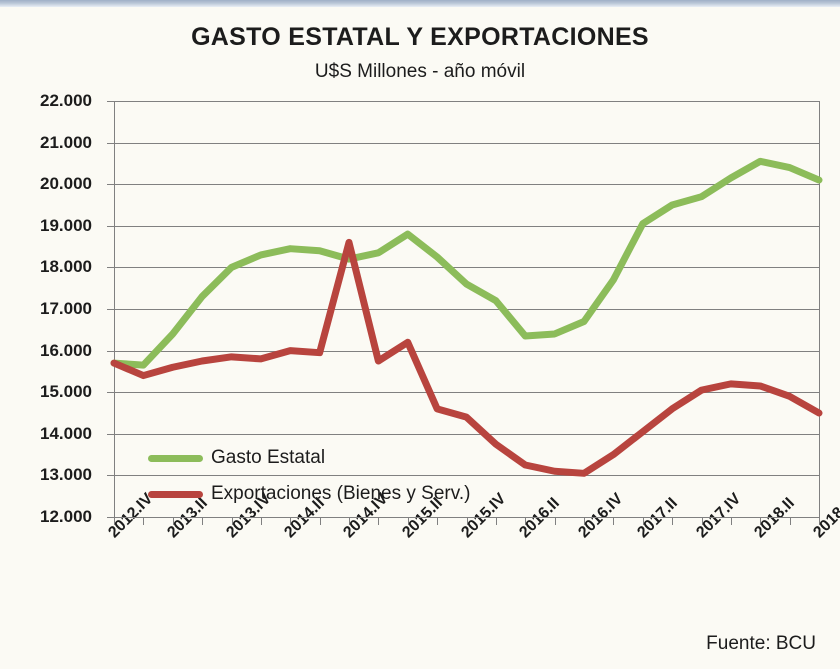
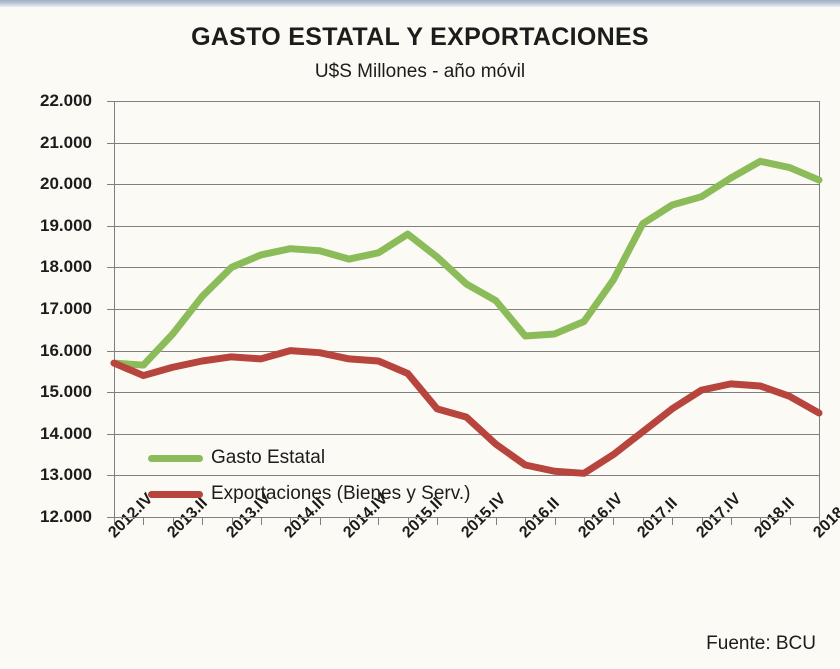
Exportaciones (Bienes y Serv.)/2014.IV: 18600 -> 15800
Exportaciones (Bienes y Serv.)/2015.II: 16200 -> 15400
